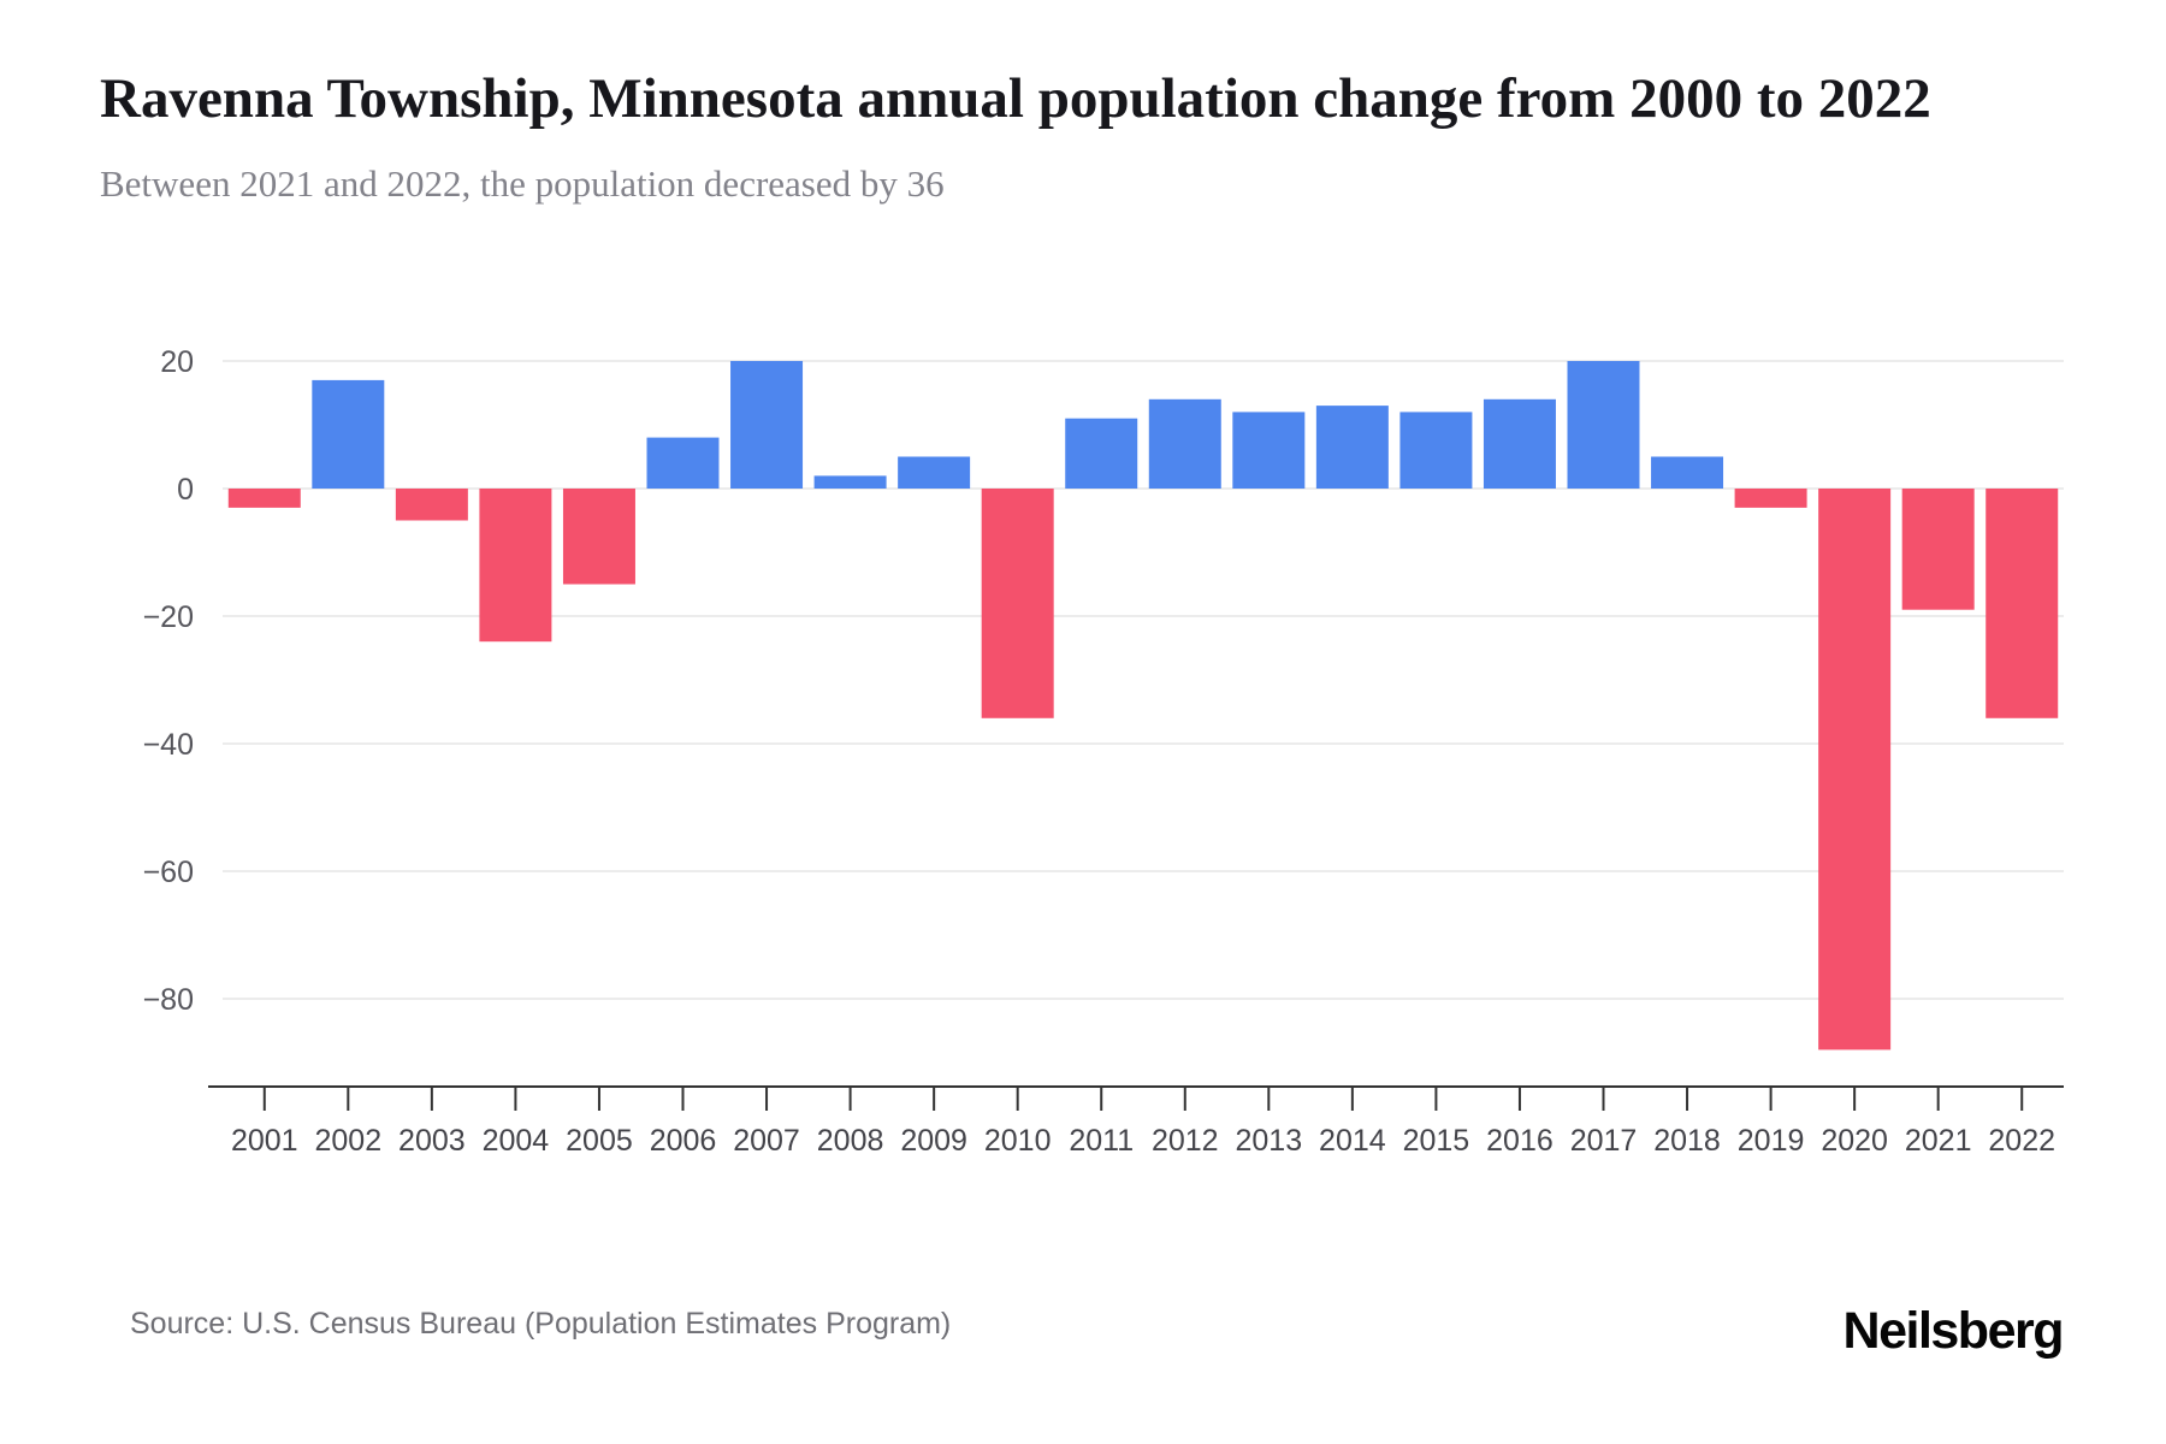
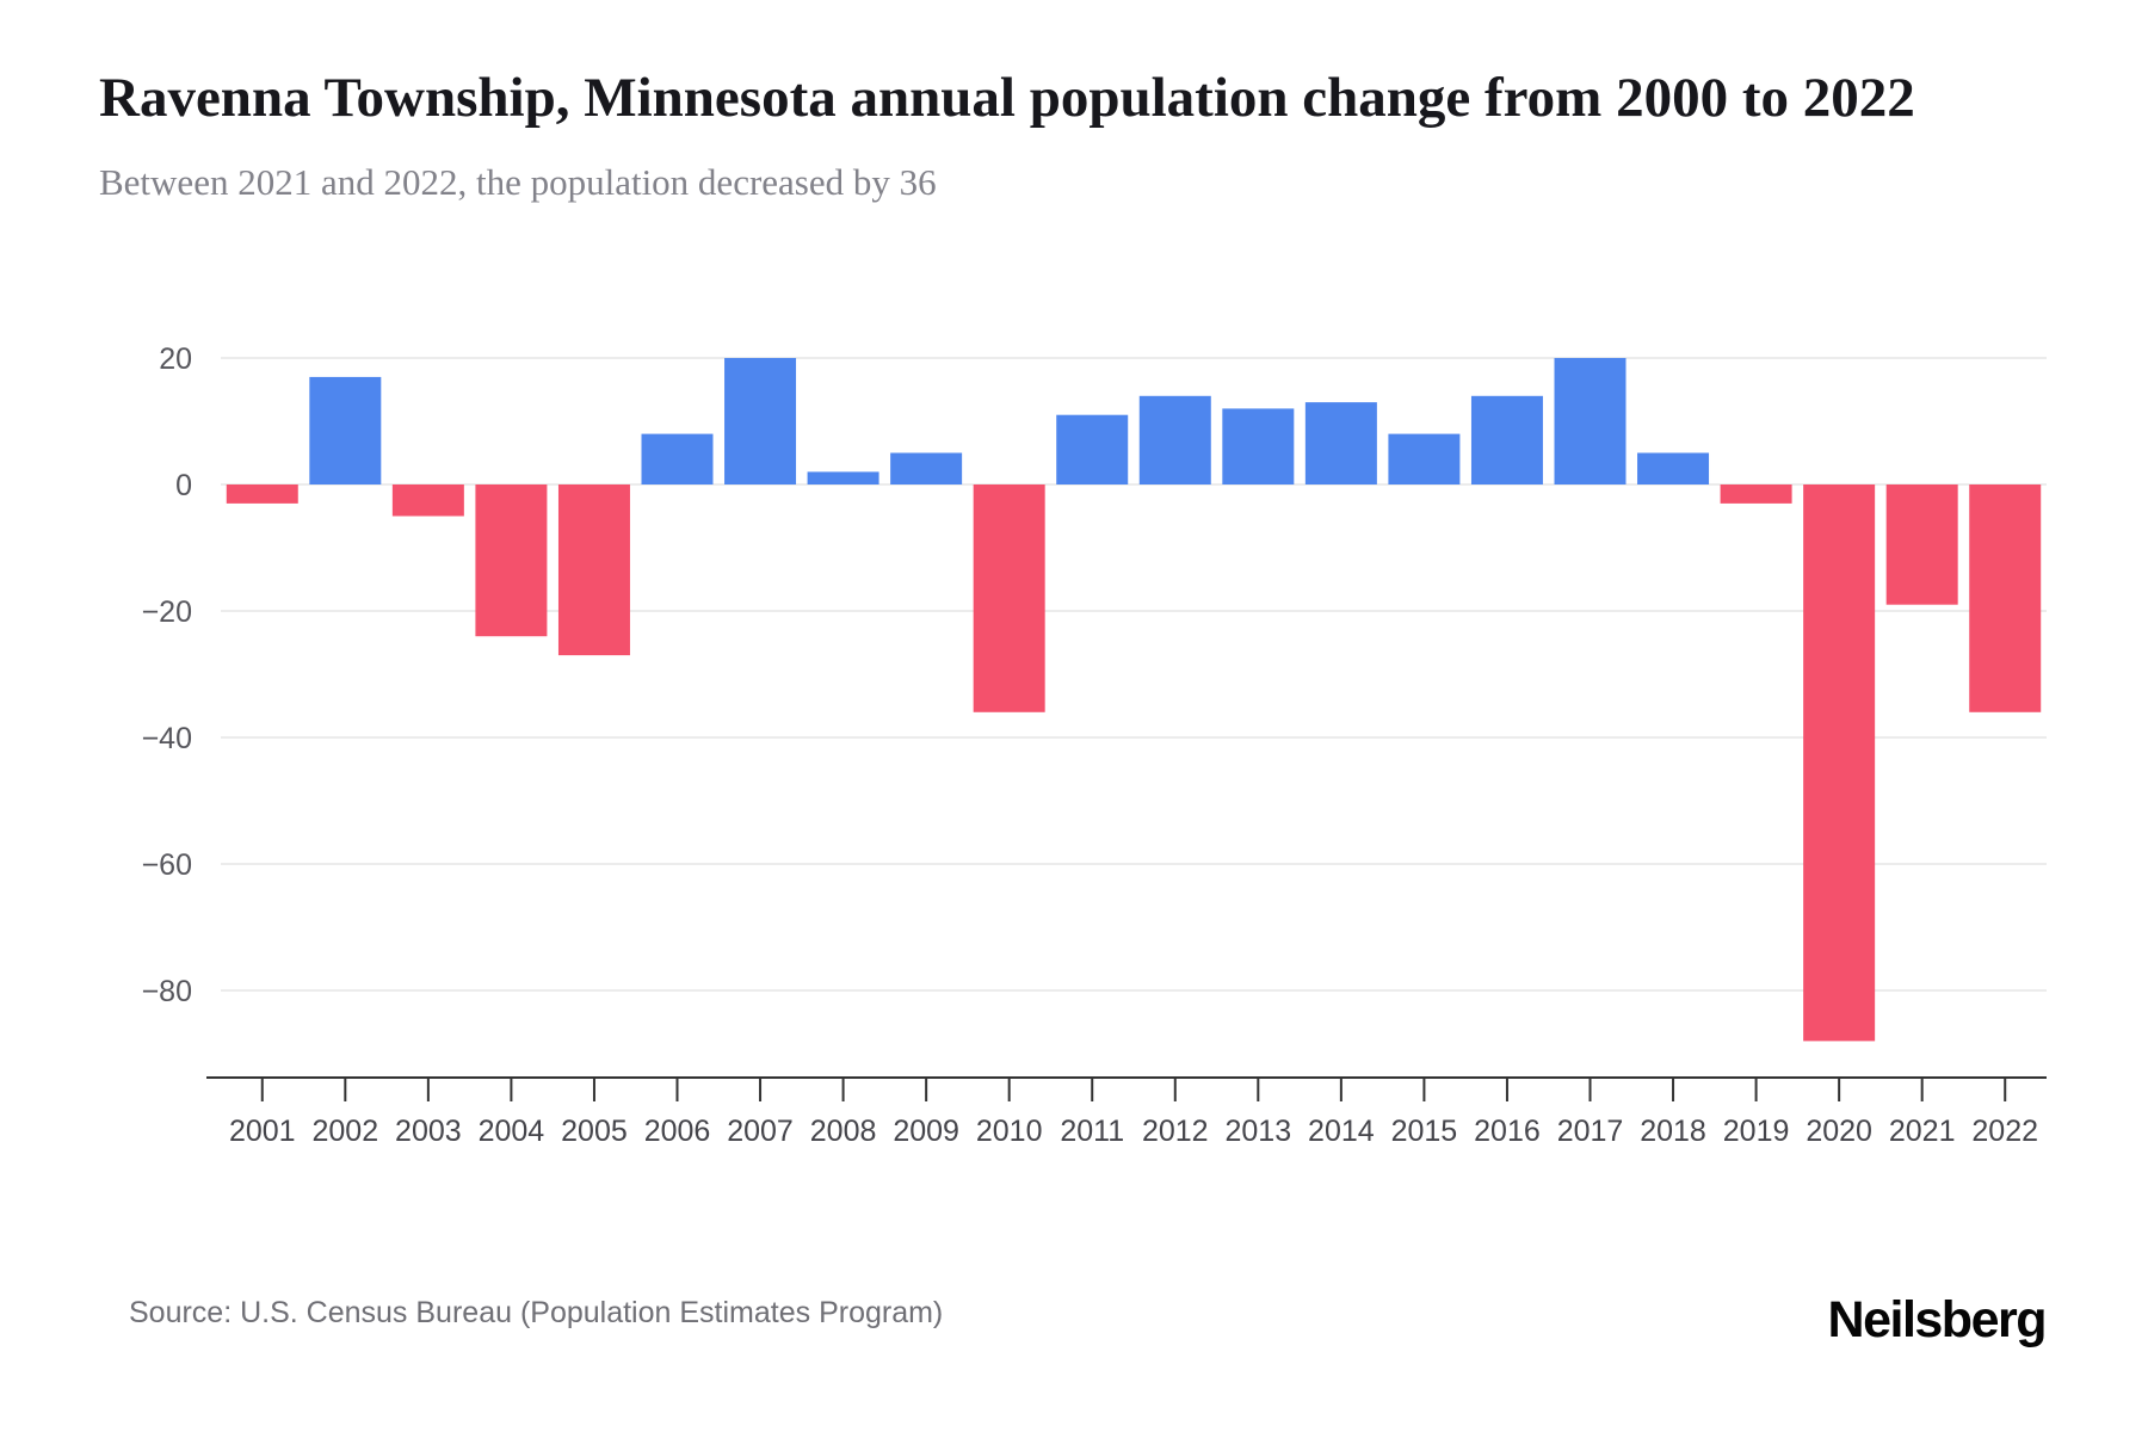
2005: -15 -> -27
2015: 12 -> 8
